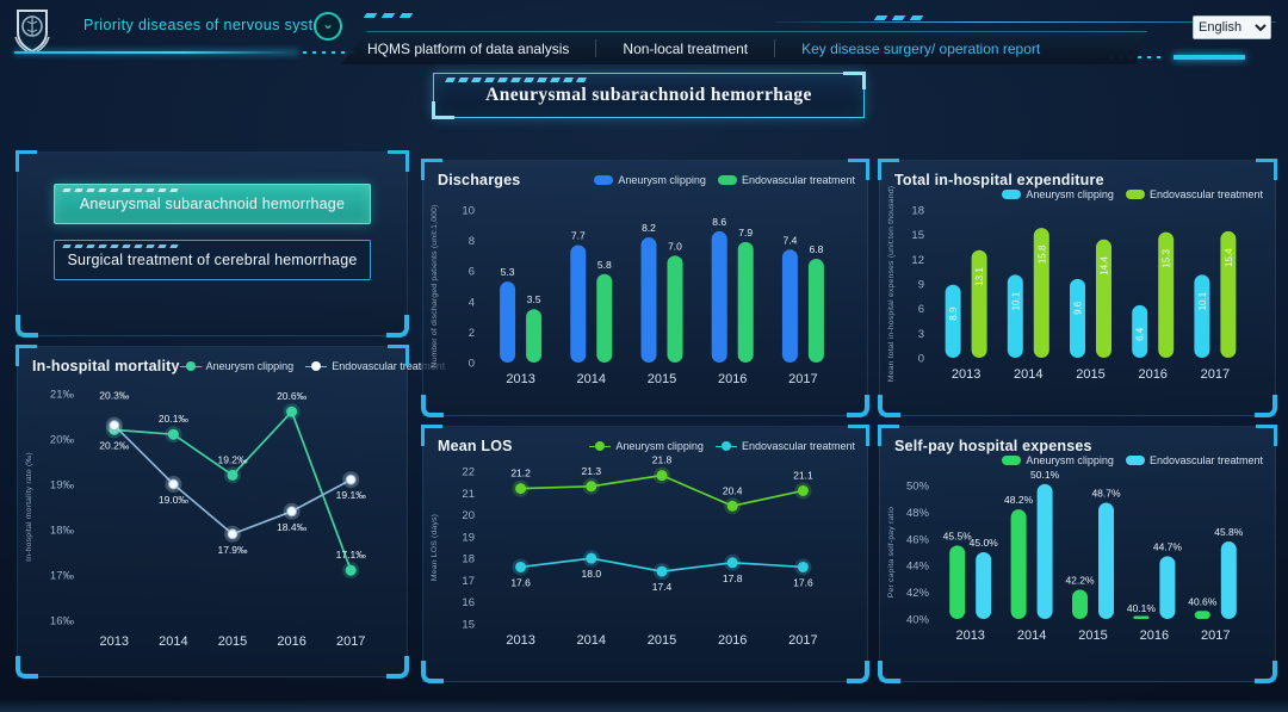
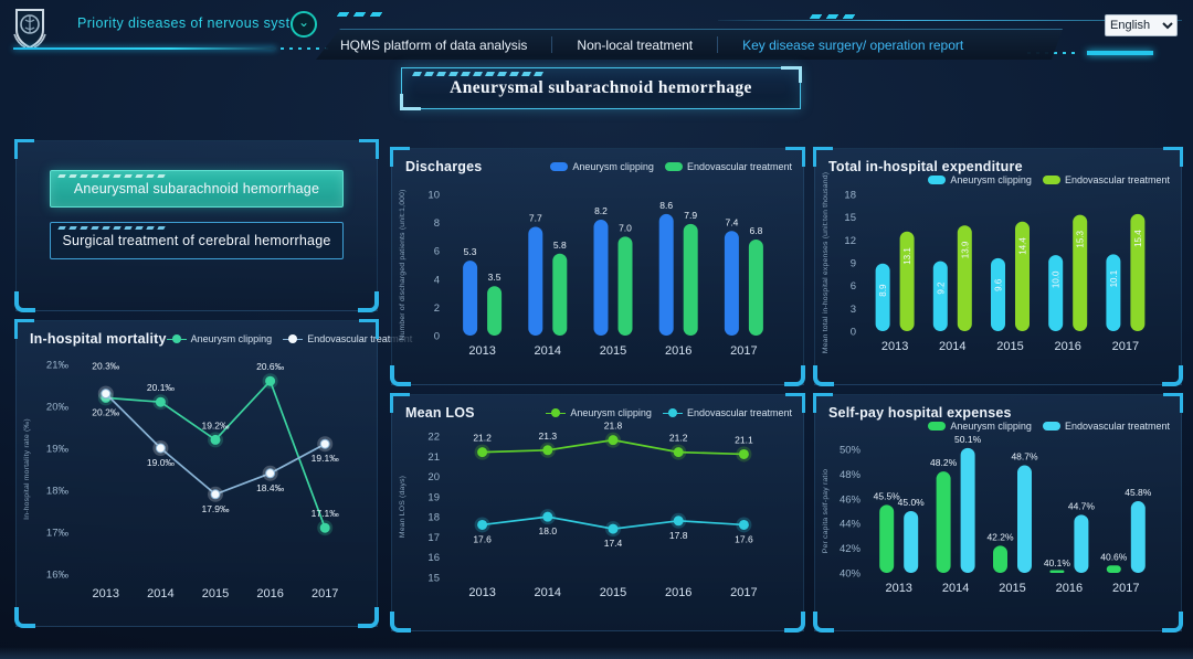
Mean LOS/Aneurysm clipping/2016: 20.4 -> 21.2
Total in-hospital expenditure/Aneurysm clipping/2014: 10.1 -> 9.2
Total in-hospital expenditure/Endovascular treatment/2014: 15.8 -> 13.9
Total in-hospital expenditure/Aneurysm clipping/2016: 6.4 -> 10.0
